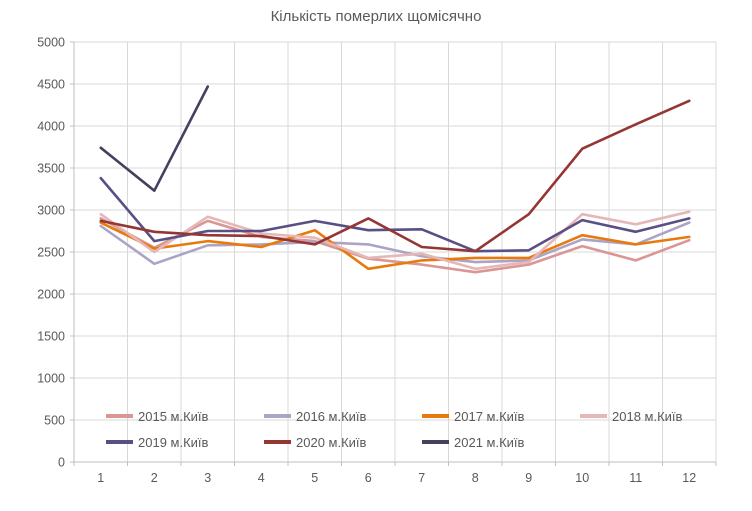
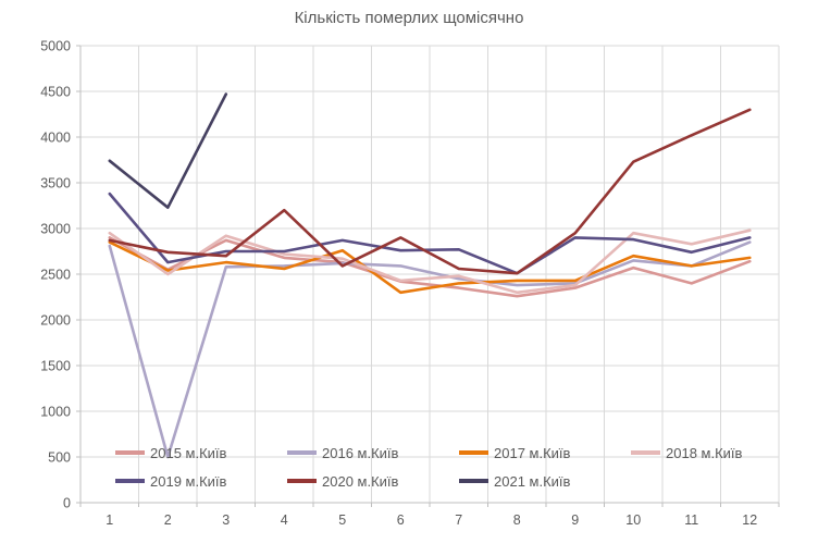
2016 м.Київ/2: 2400 -> 500
2020 м.Київ/4: 2700 -> 3200
2019 м.Київ/9: 2500 -> 2900
